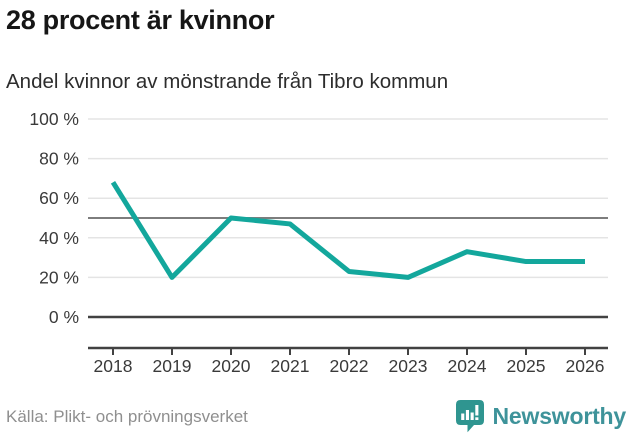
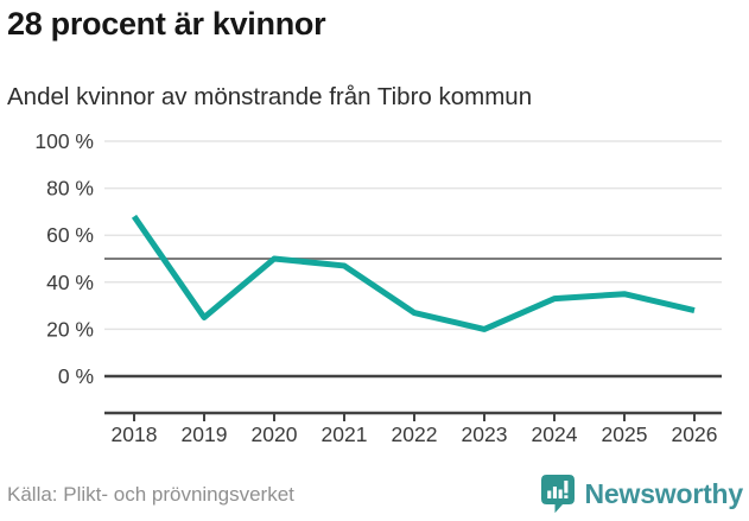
2019: 20% -> 25%
2022: 23% -> 27%
2025: 28% -> 35%
